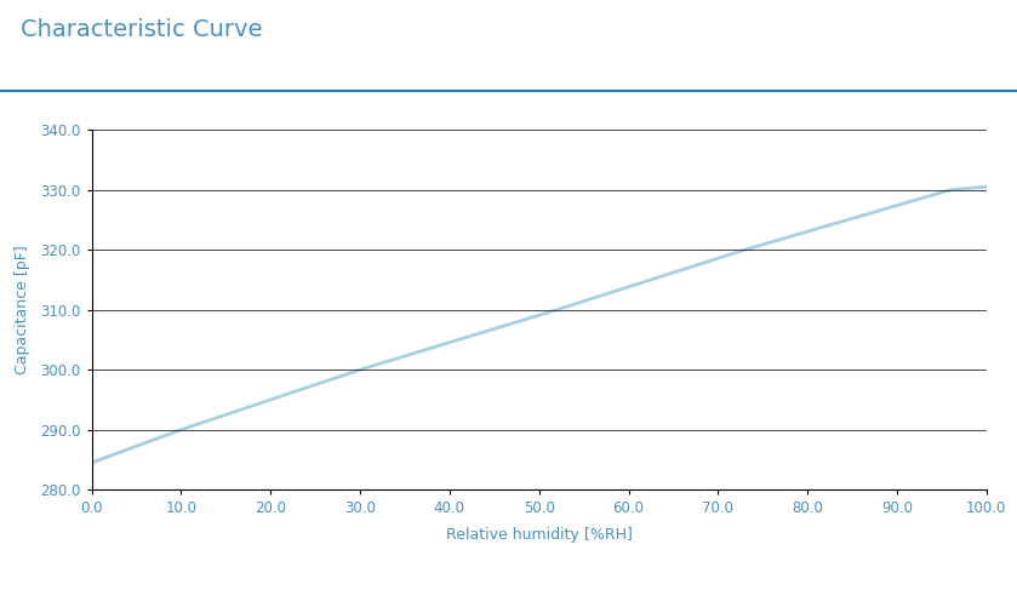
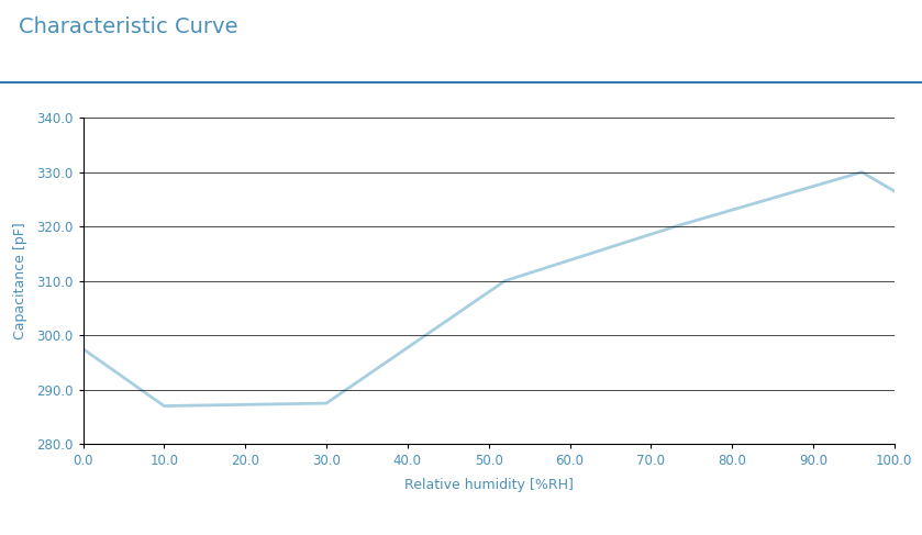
0.0: 284.5 -> 297.5
10.0: 290.0 -> 287.0
30.0: 300.0 -> 287.5
100.0: 330.5 -> 326.5
